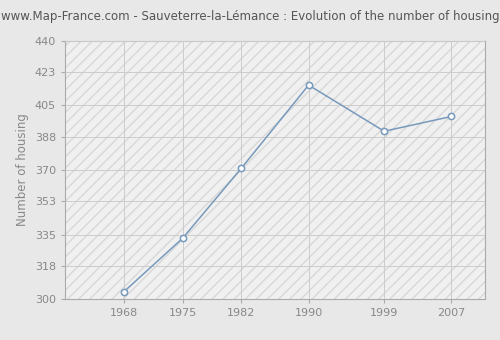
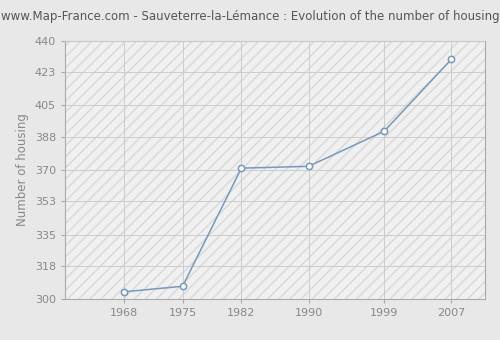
1975: 333 -> 307
1990: 416 -> 372
2007: 399 -> 430
